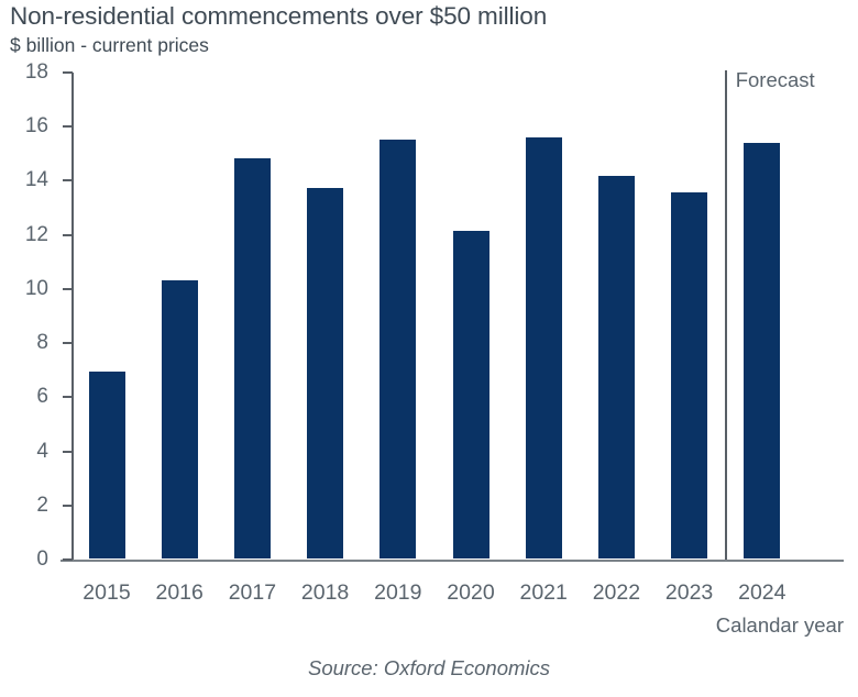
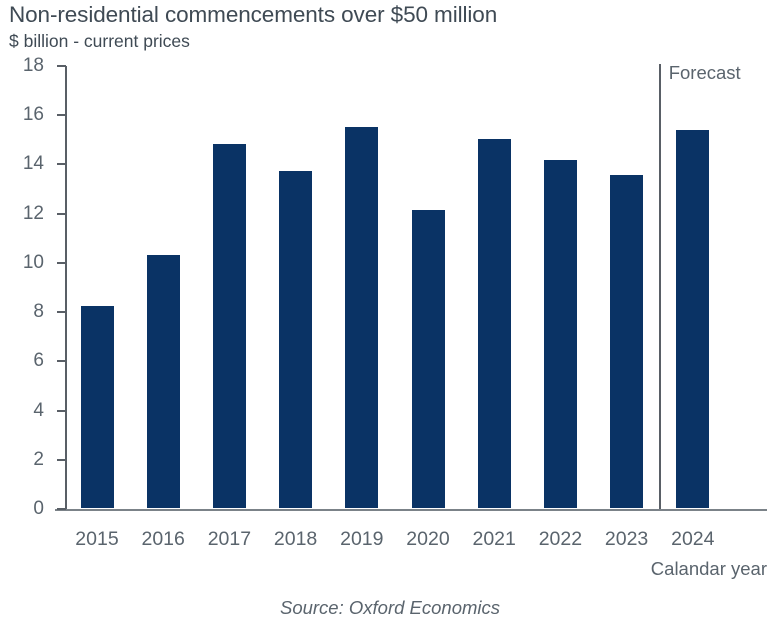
2015: 6.9 -> 8.2
2021: 15.6 -> 15.0
